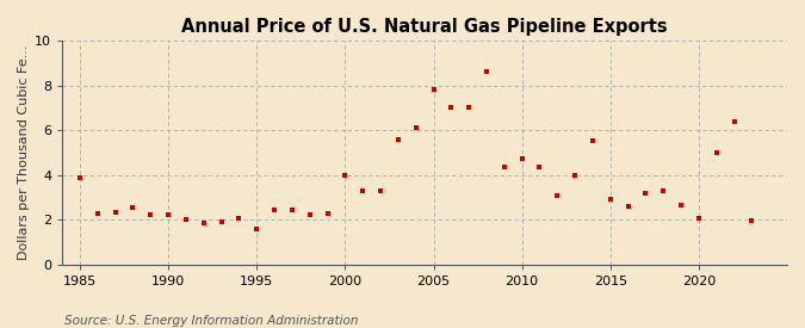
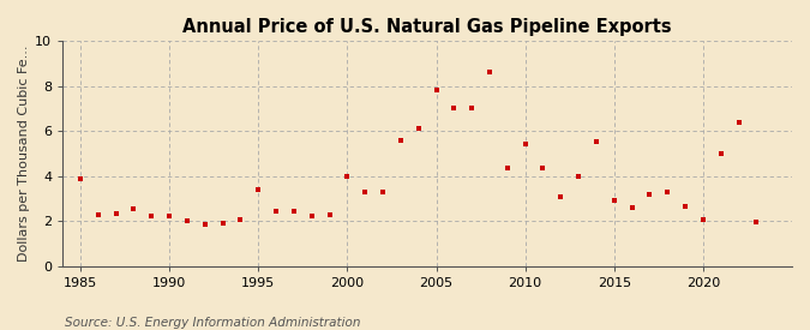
1995: 1.6 -> 3.4
2010: 4.8 -> 5.4
